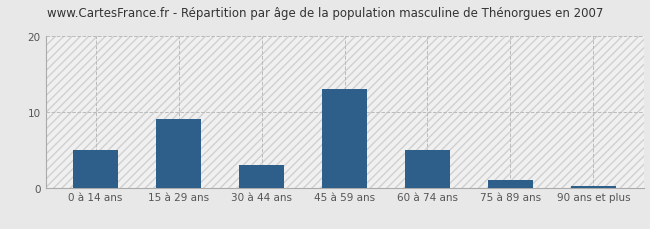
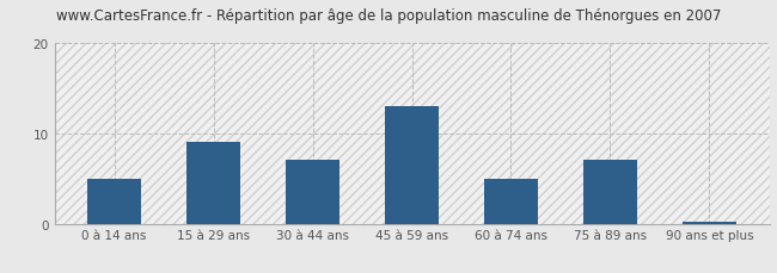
30 à 44 ans: 3.0 -> 7.0
75 à 89 ans: 1.0 -> 7.0
